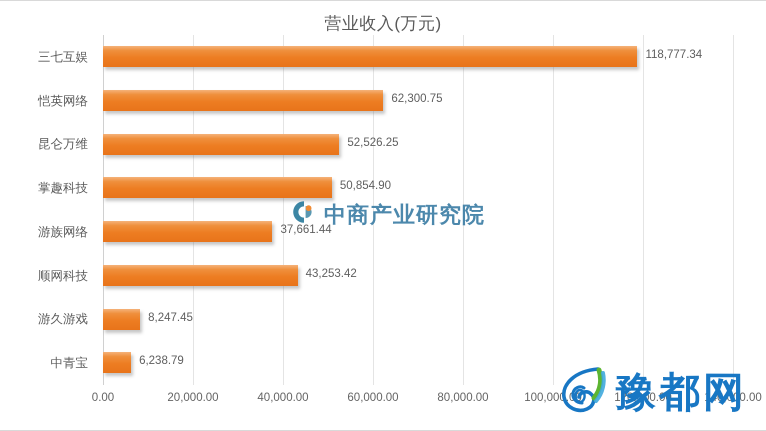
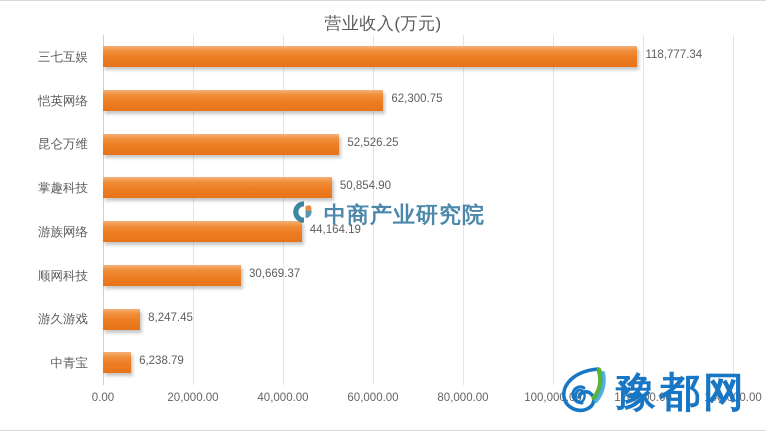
游族网络: 37,661.44 -> 44,164.19
顺网科技: 43,253.42 -> 30,669.37
